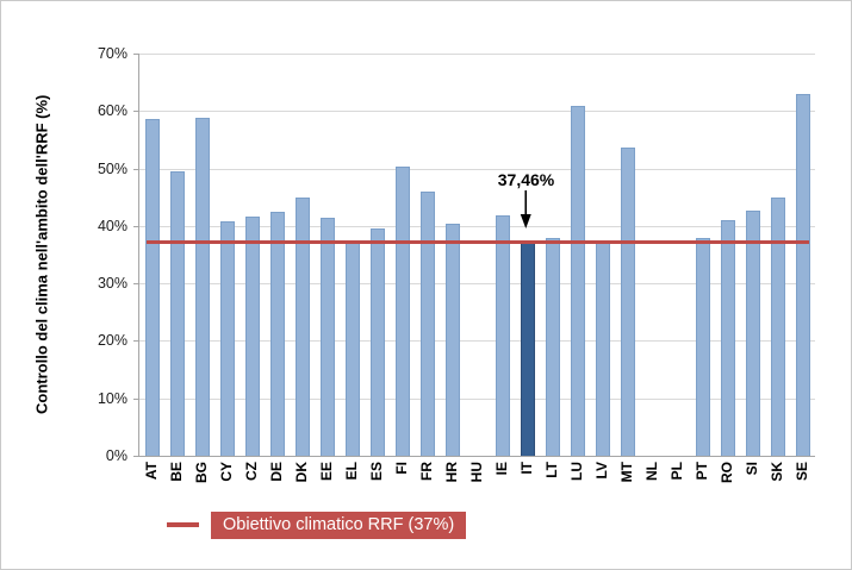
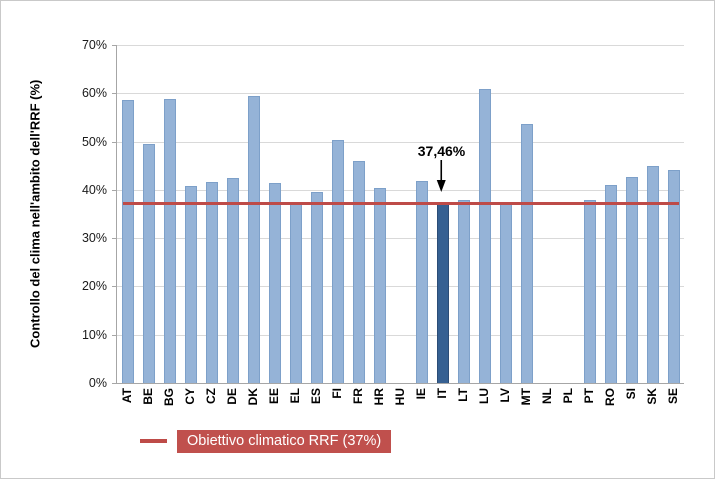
DK: 45% -> 59%
SE: 63% -> 44%
